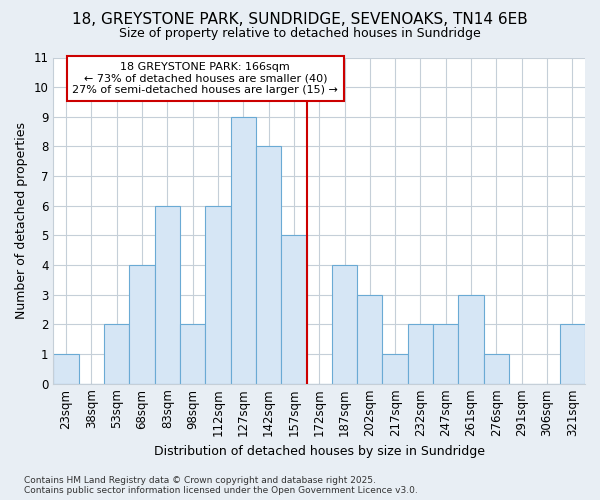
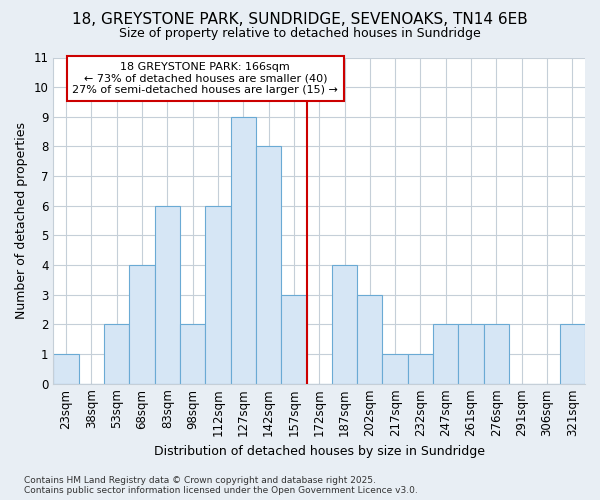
157sqm: 5 -> 3
232sqm: 2 -> 1
261sqm: 3 -> 2
276sqm: 1 -> 2
